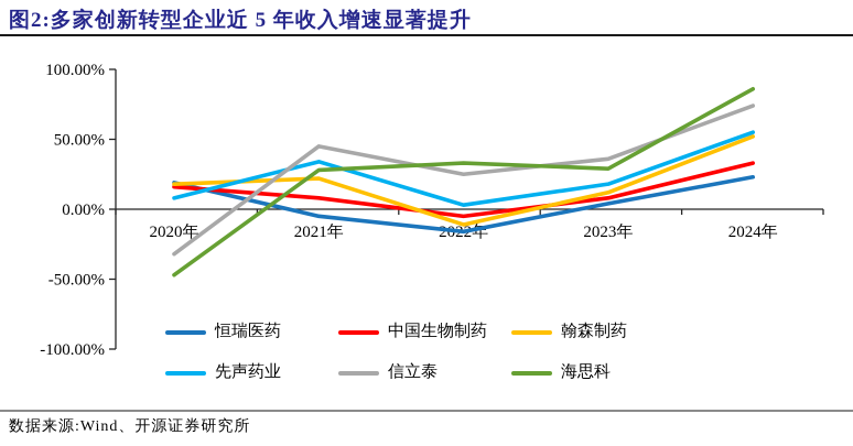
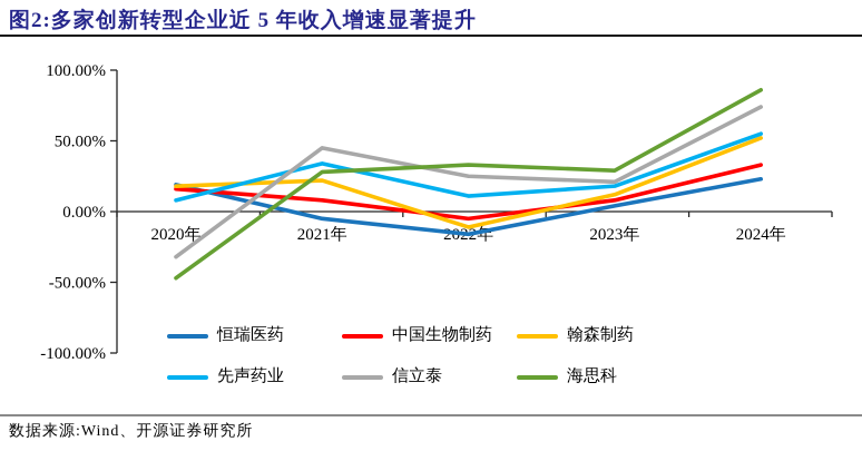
先声药业/2022年: 3% -> 11%
信立泰/2023年: 36% -> 21%
